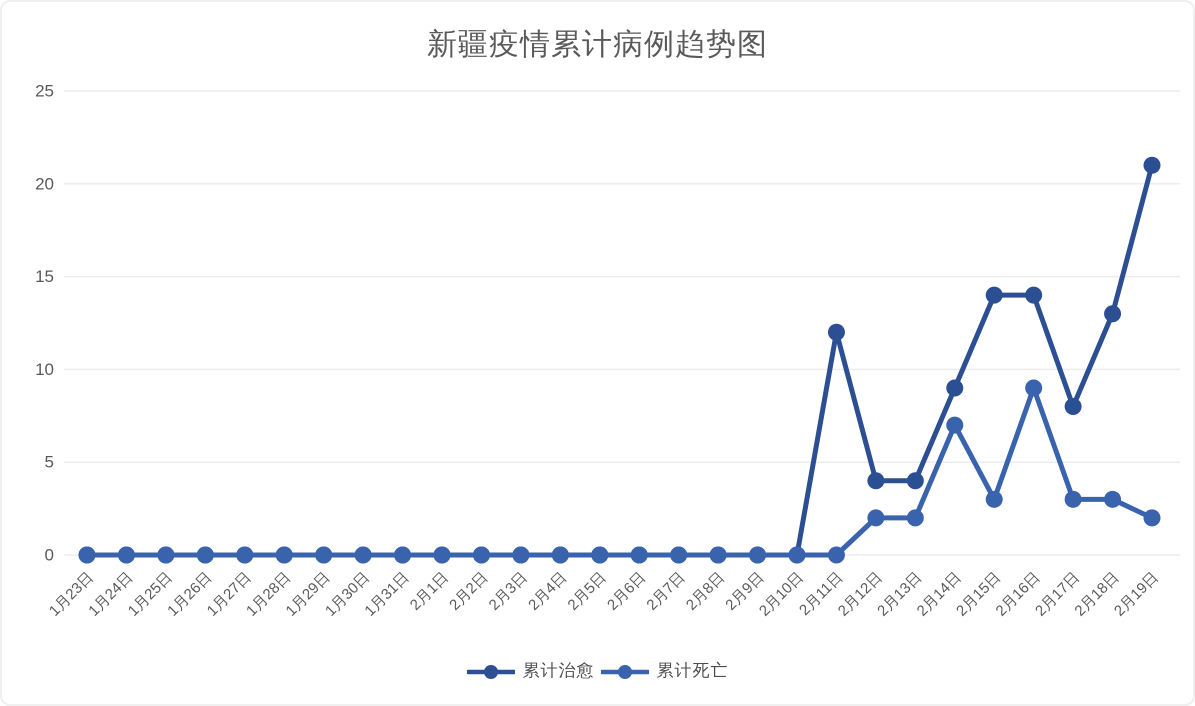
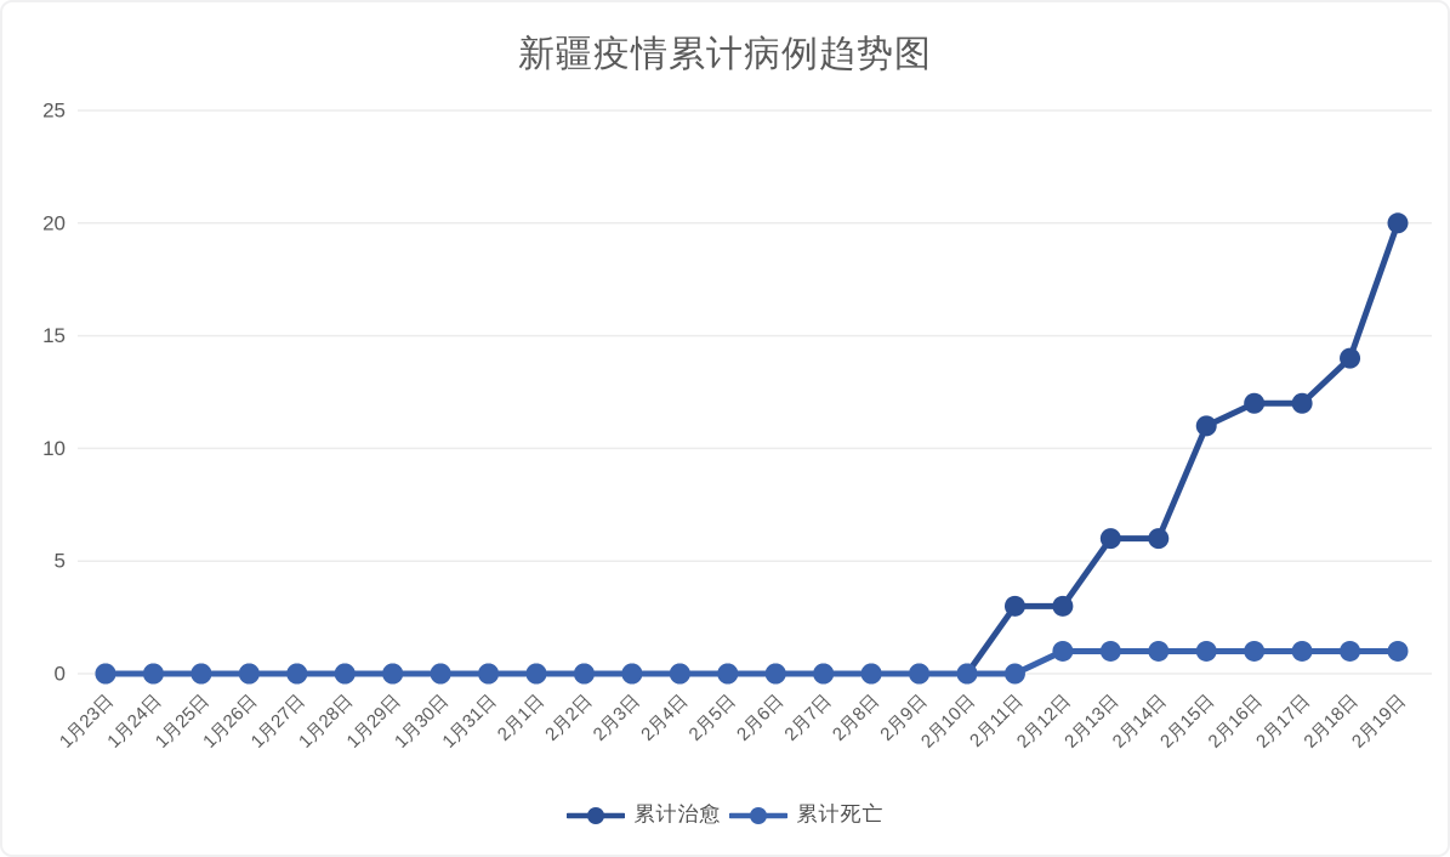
累计治愈/2月11日: 12 -> 3
累计治愈/2月12日: 4 -> 3
累计死亡/2月12日: 2 -> 1
累计治愈/2月13日: 4 -> 6
累计死亡/2月13日: 2 -> 1
累计治愈/2月14日: 9 -> 6
累计死亡/2月14日: 7 -> 1
累计治愈/2月15日: 14 -> 11
累计死亡/2月15日: 3 -> 1
累计治愈/2月16日: 14 -> 12
累计死亡/2月16日: 9 -> 1
累计治愈/2月17日: 8 -> 12
累计死亡/2月17日: 3 -> 1
累计治愈/2月18日: 13 -> 14
累计死亡/2月18日: 3 -> 1
累计治愈/2月19日: 21 -> 20
累计死亡/2月19日: 2 -> 1
